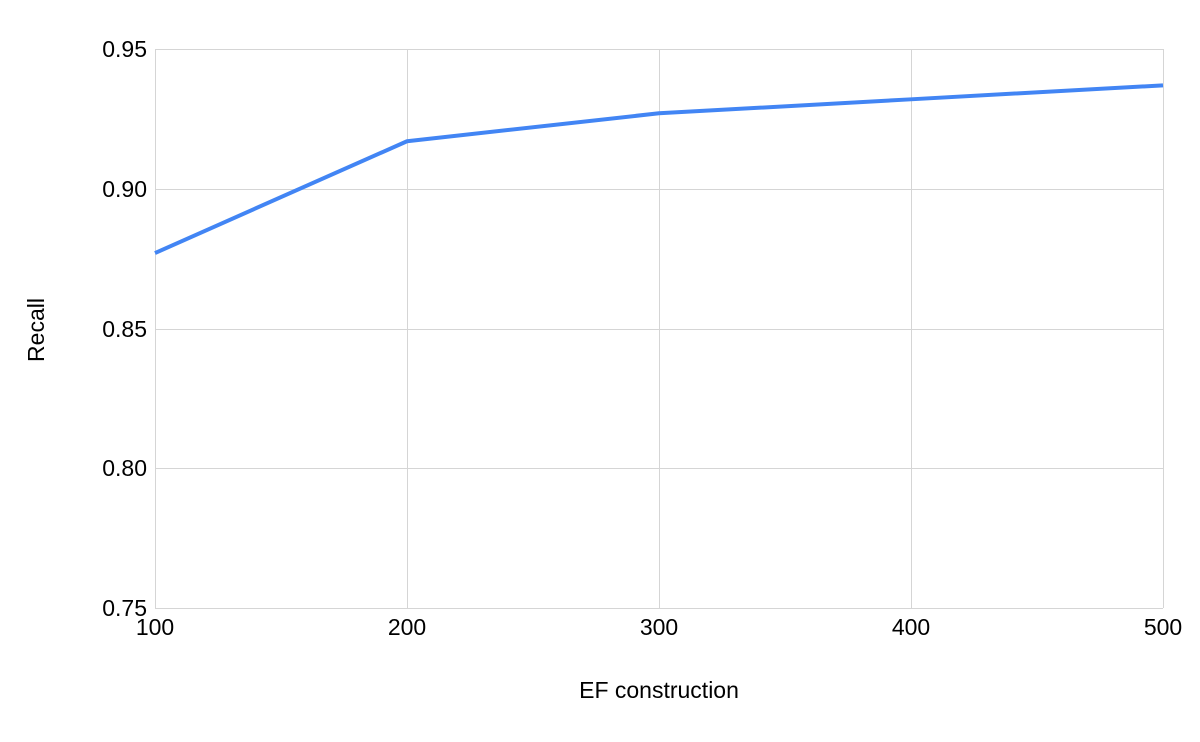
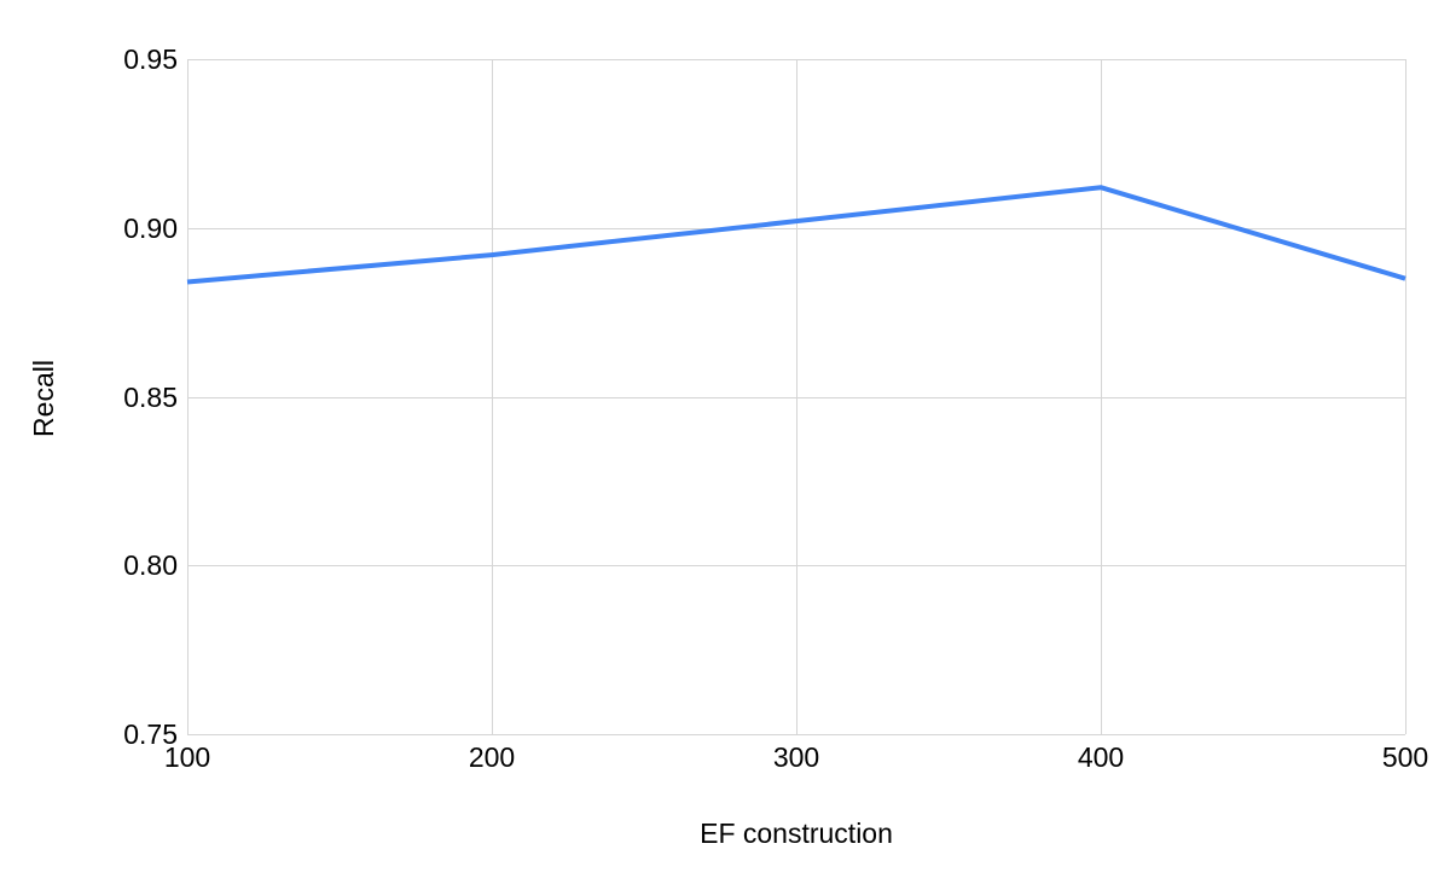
100: 0.877 -> 0.884
200: 0.917 -> 0.892
300: 0.927 -> 0.902
400: 0.932 -> 0.912
500: 0.937 -> 0.885
